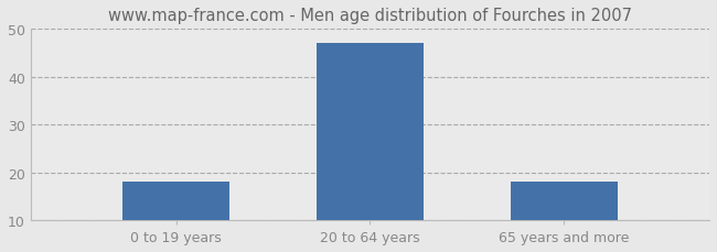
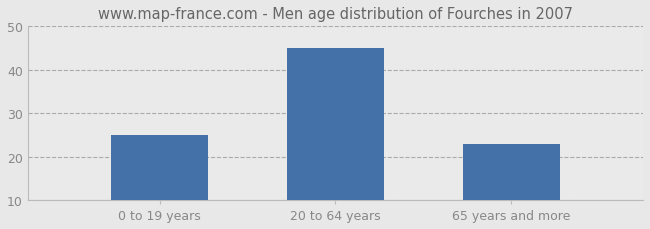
0 to 19 years: 18 -> 25
20 to 64 years: 47 -> 45
65 years and more: 18 -> 23
